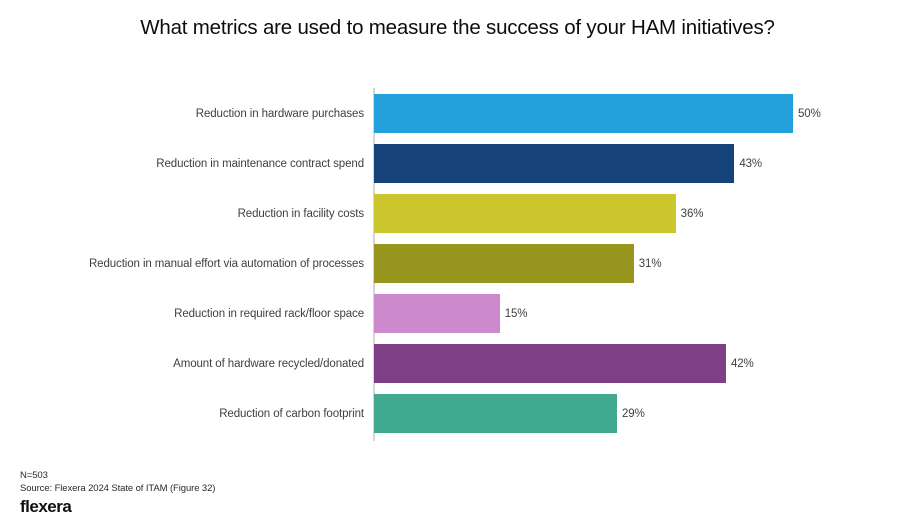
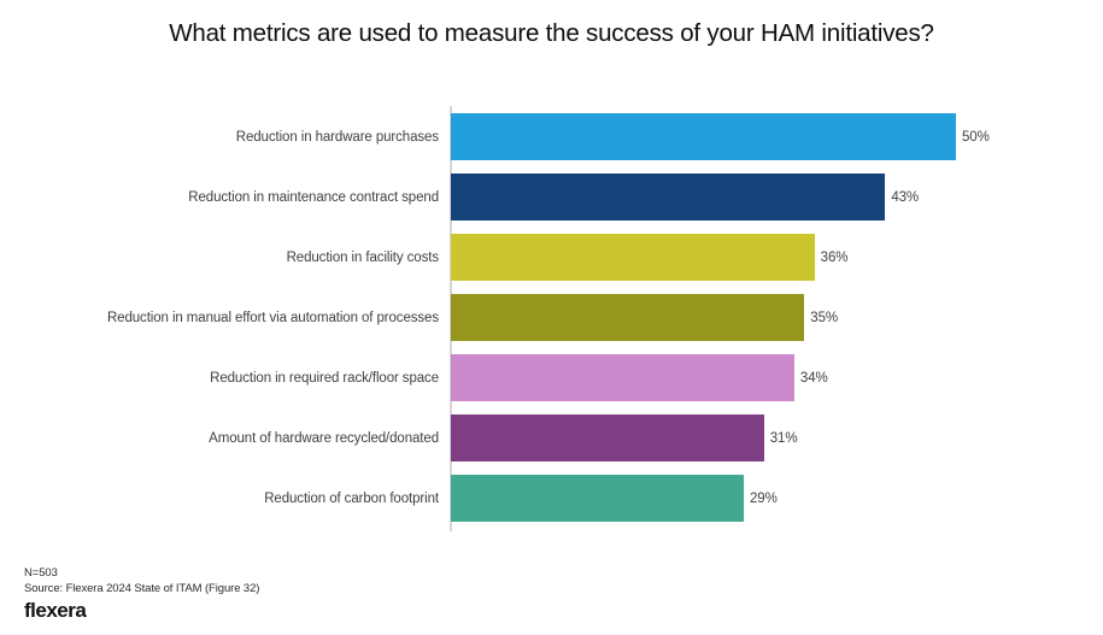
Reduction in manual effort via automation of processes: 31% -> 35%
Reduction in required rack/floor space: 15% -> 34%
Amount of hardware recycled/donated: 42% -> 31%
